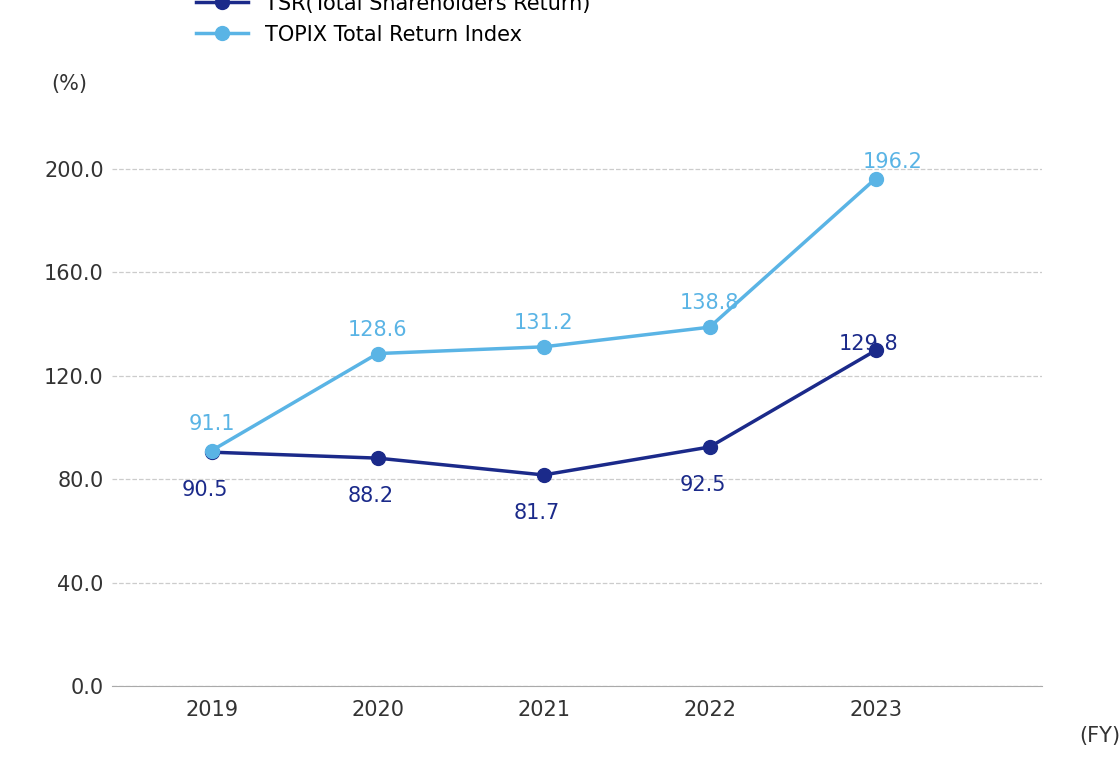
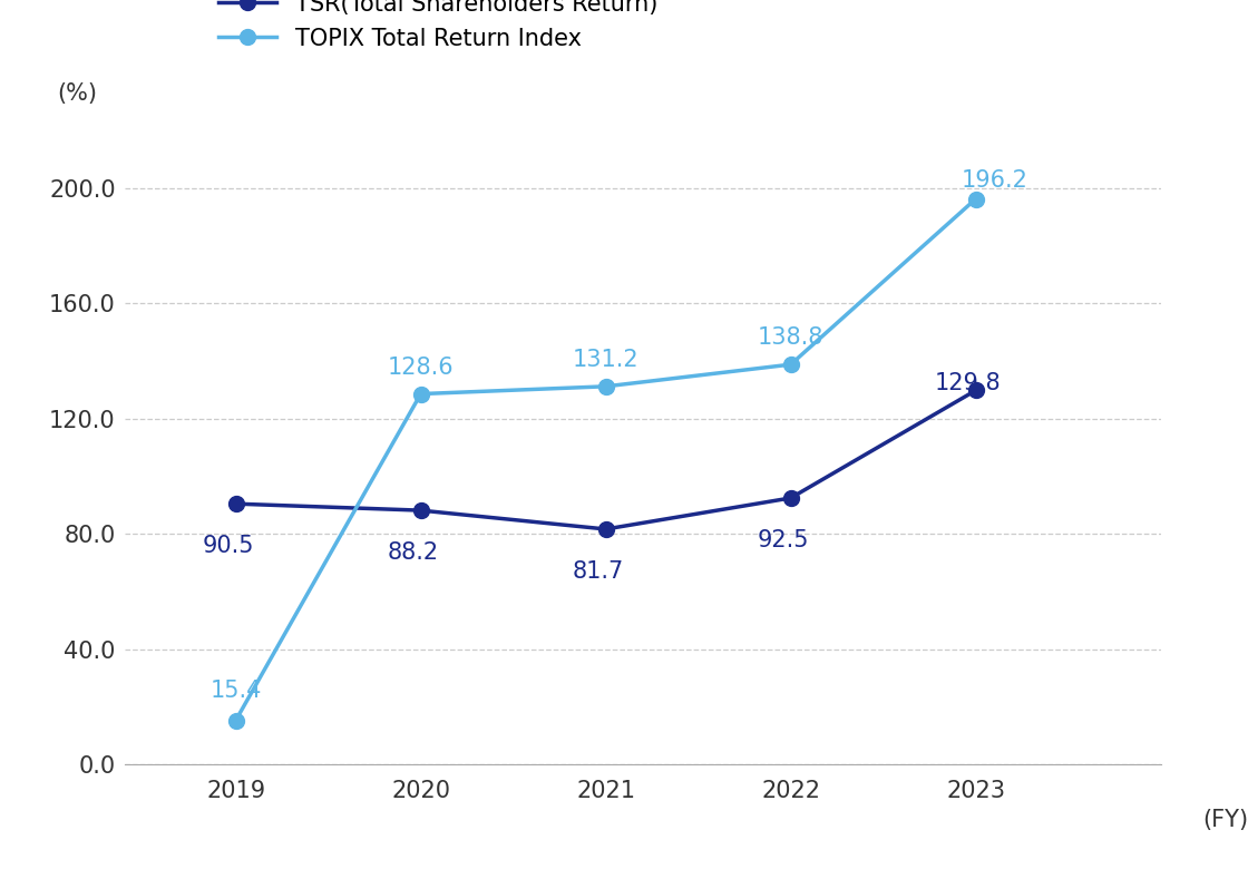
TOPIX Total Return Index/2019: 91.1 -> 15.4
